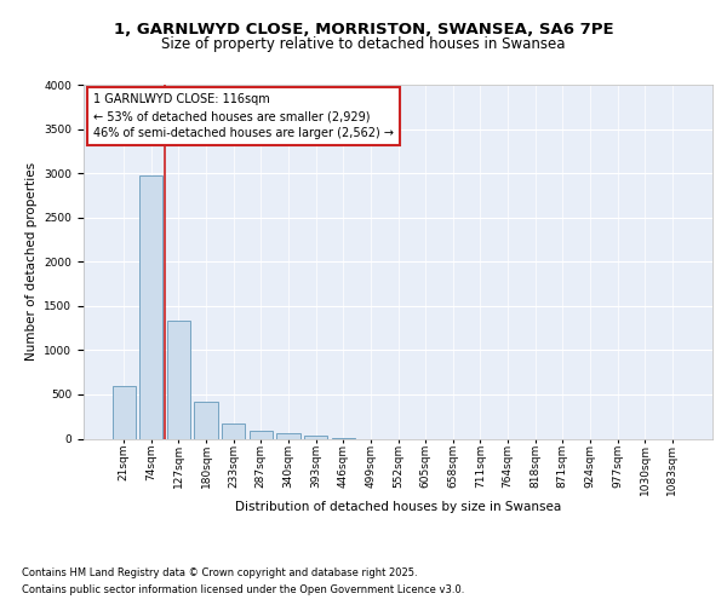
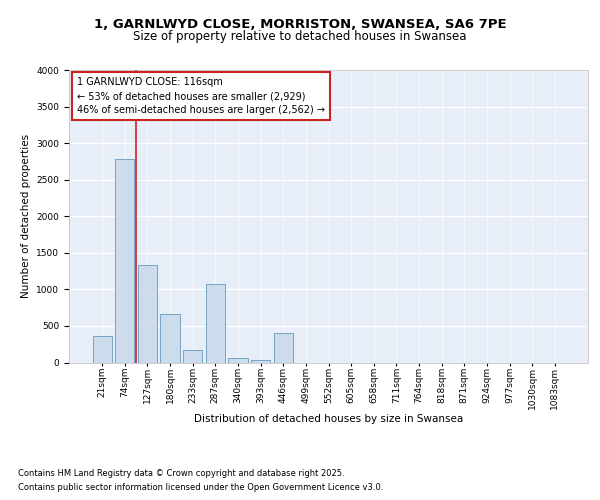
21sqm: 600 -> 360
74sqm: 2970 -> 2780
180sqm: 420 -> 660
287sqm: 90 -> 1080
446sqm: 0 -> 400
